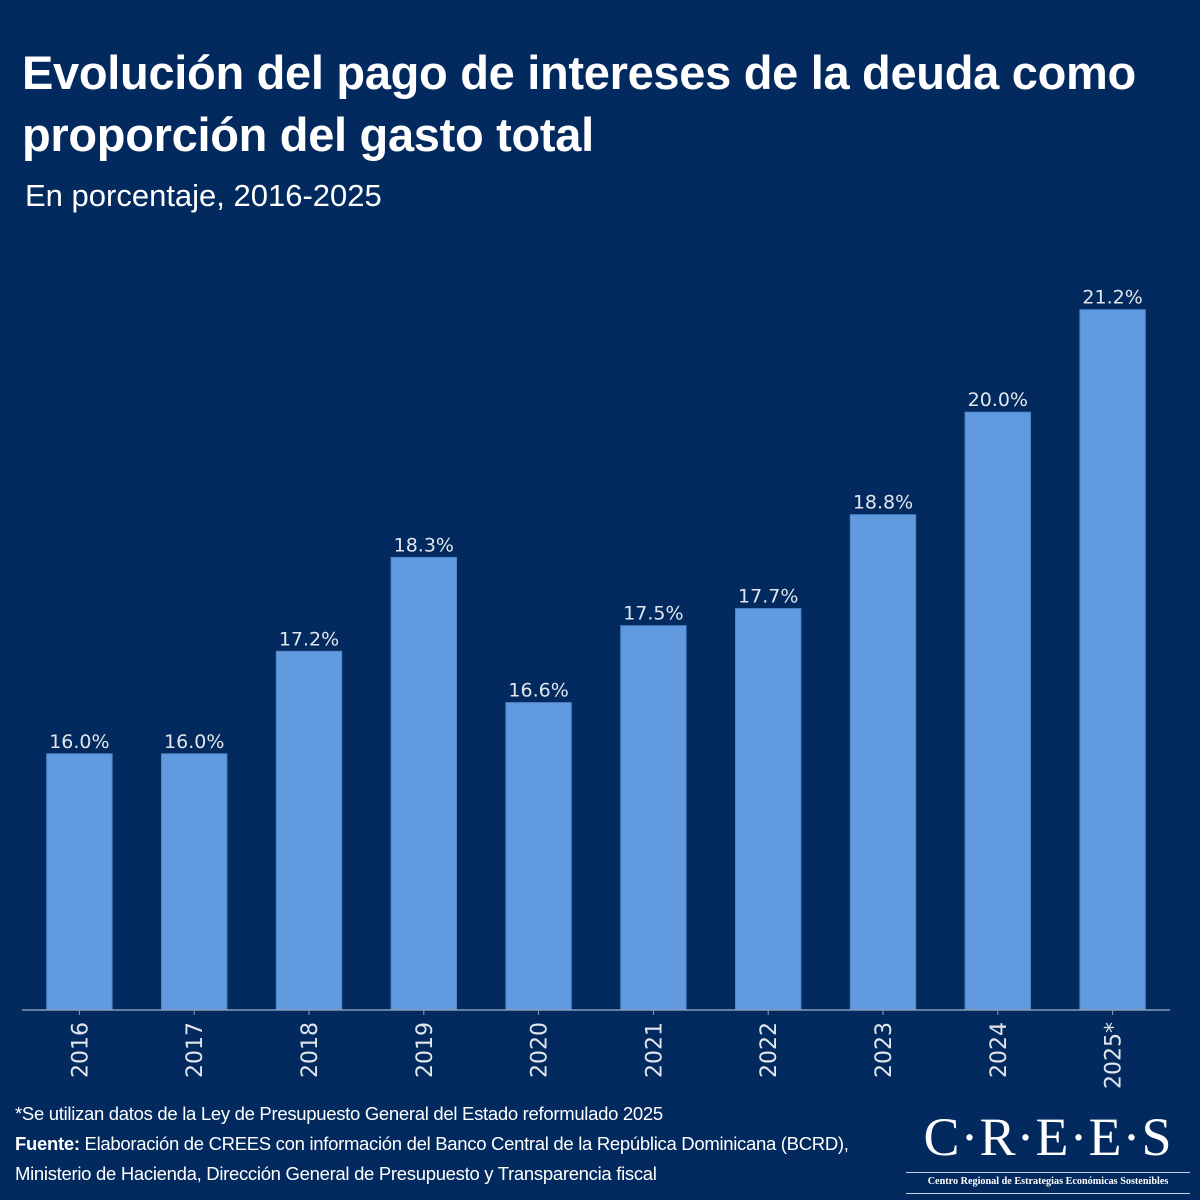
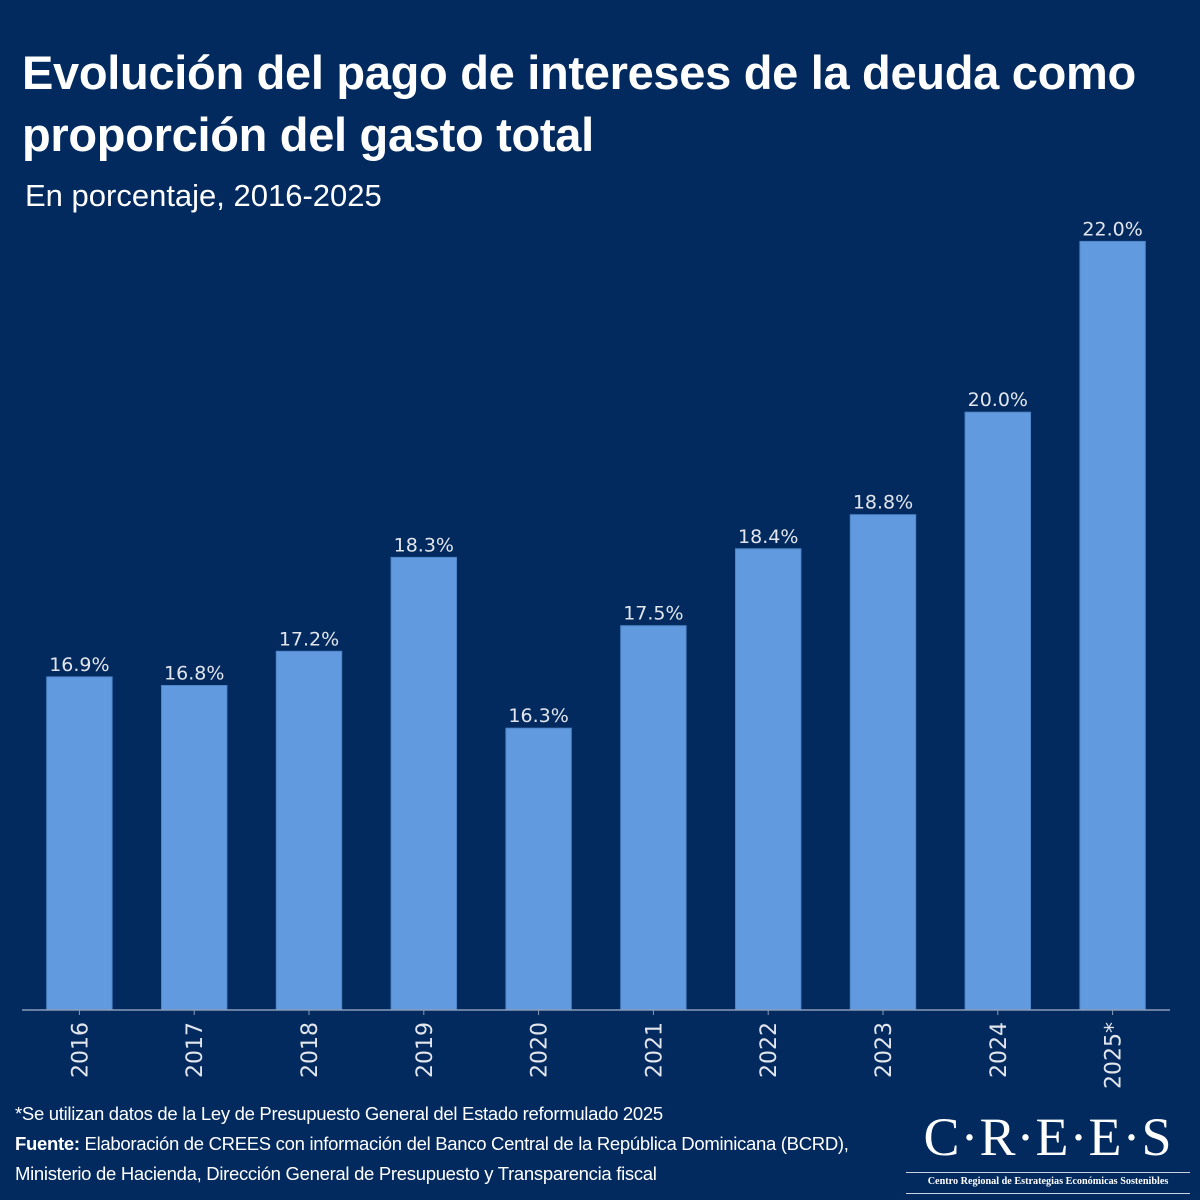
2016: 16.0% -> 16.9%
2017: 16.0% -> 16.8%
2020: 16.6% -> 16.3%
2022: 17.7% -> 18.4%
2025*: 21.2% -> 22.0%
